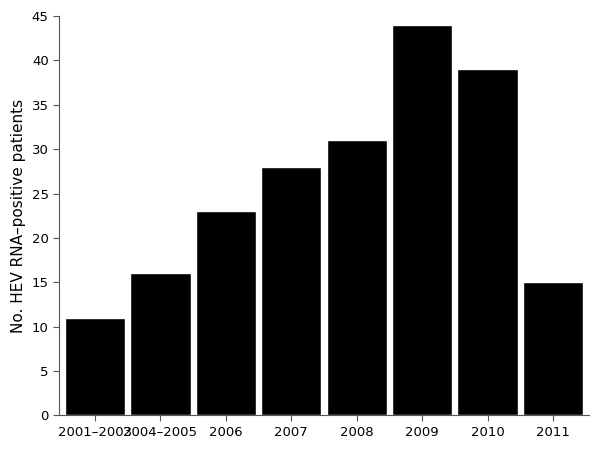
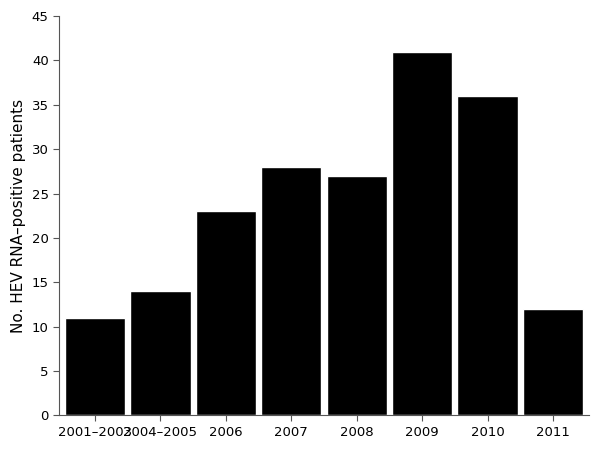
2004–2005: 16 -> 14
2008: 31 -> 27
2009: 44 -> 41
2010: 39 -> 36
2011: 15 -> 12
